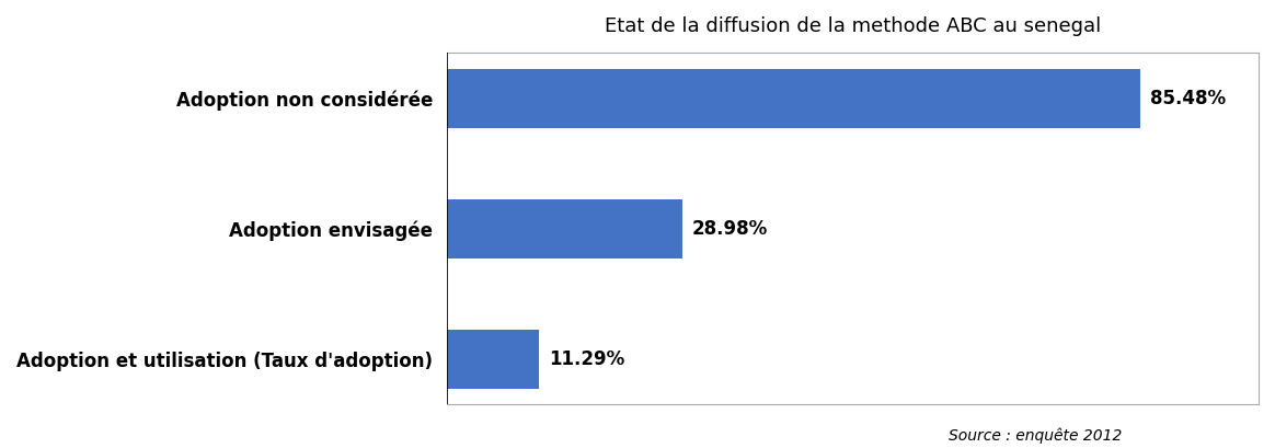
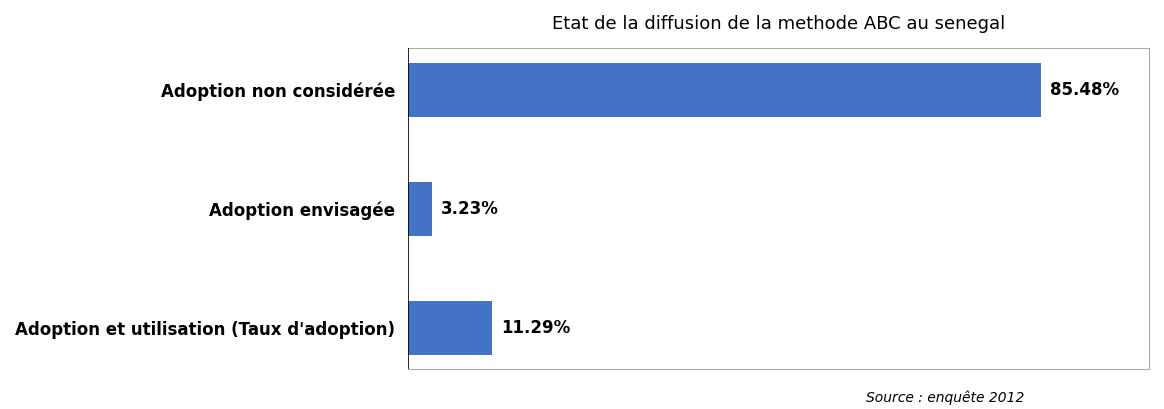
Adoption envisagée: 28.98% -> 3.23%
